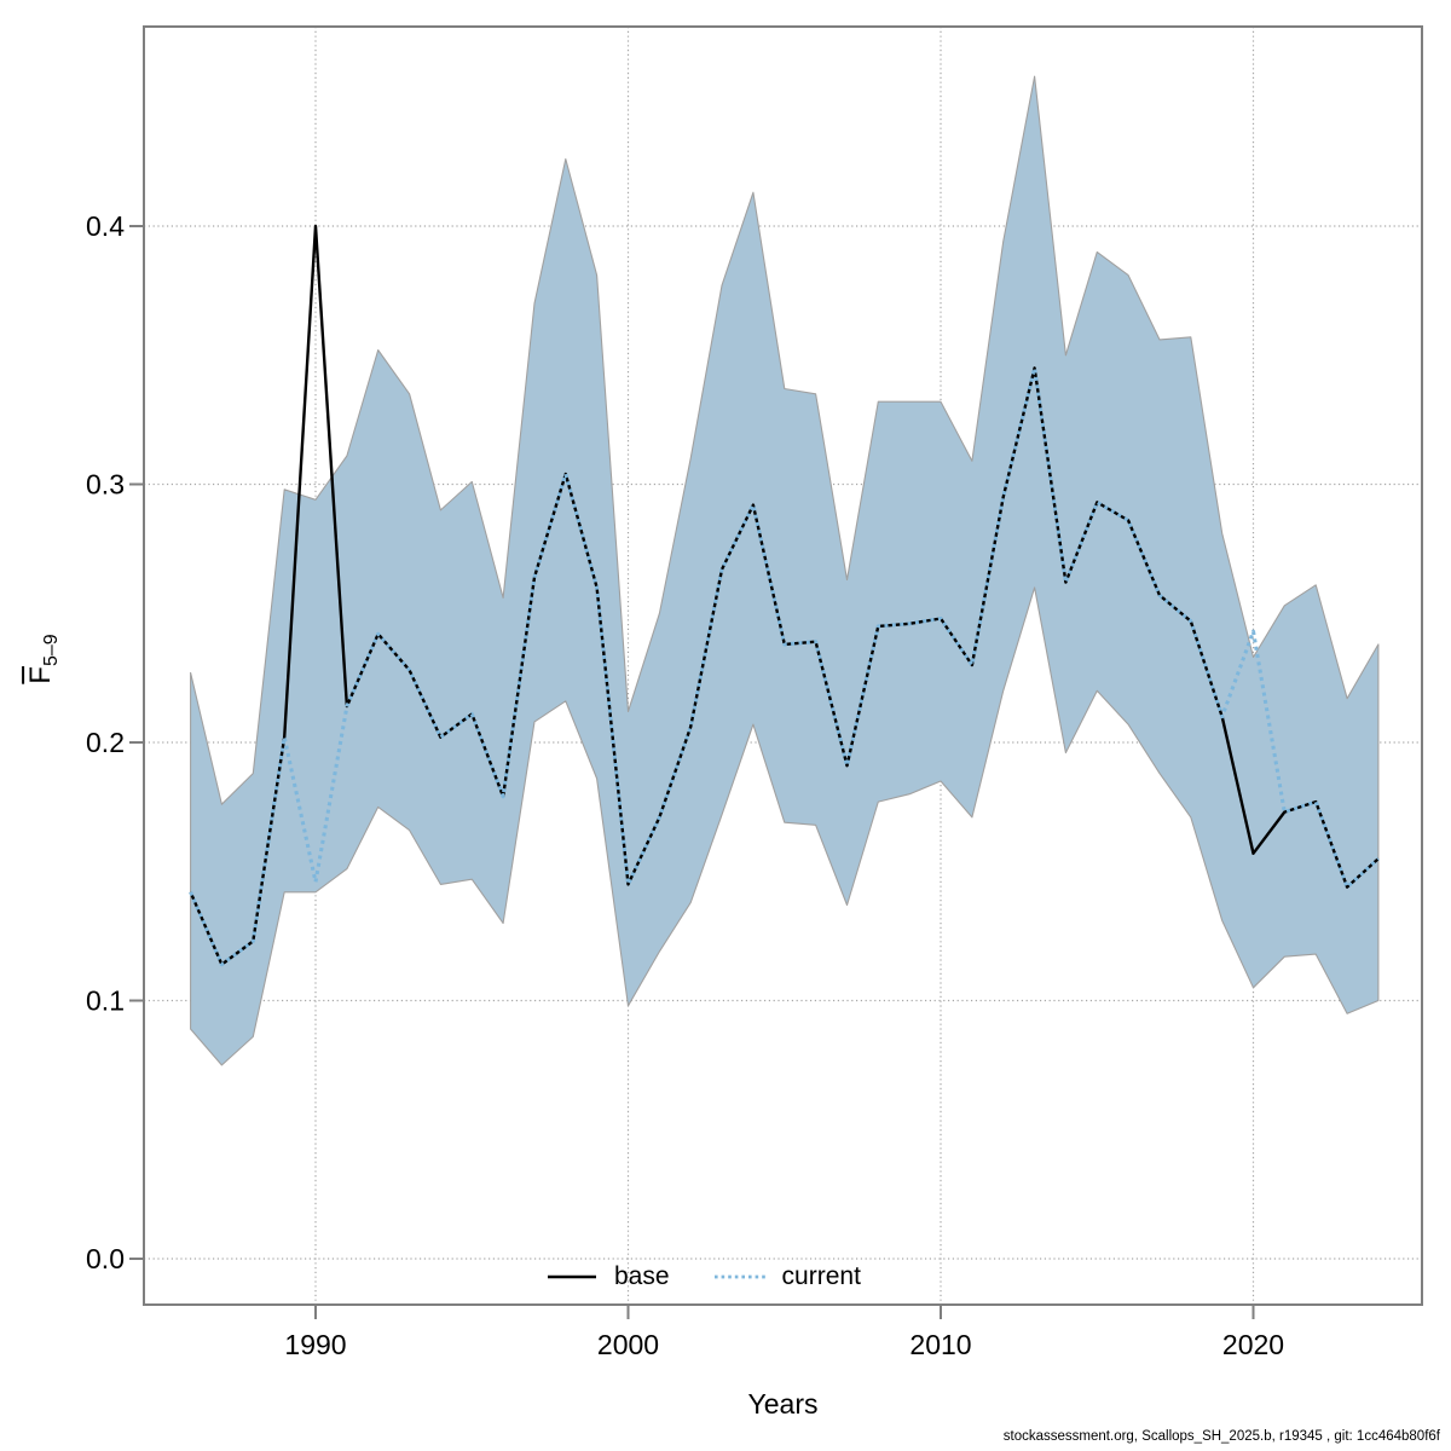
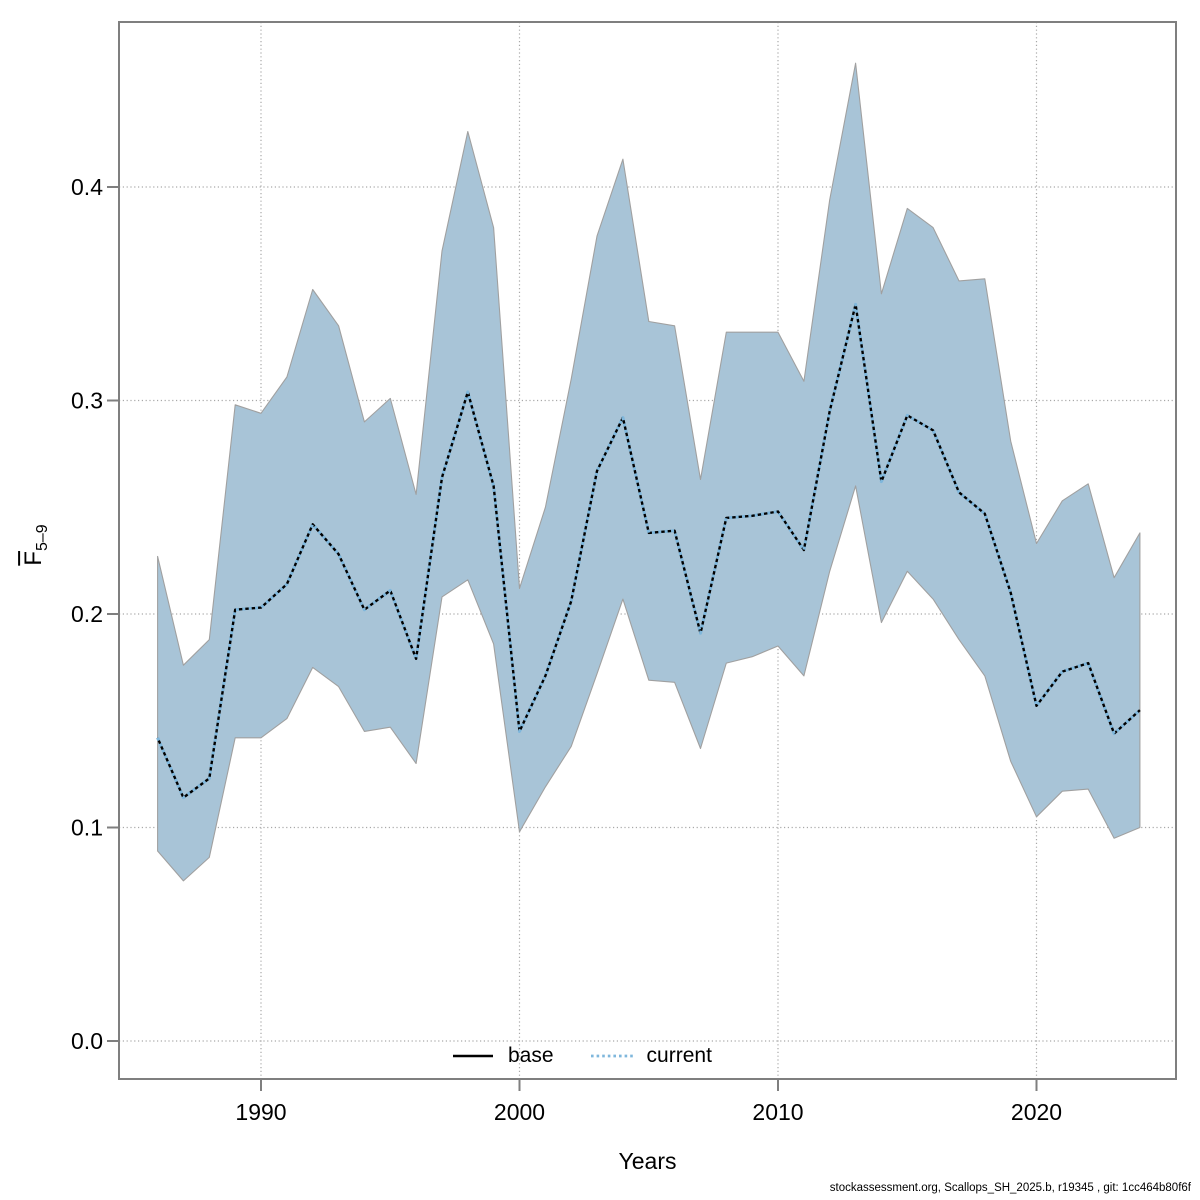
base/1990: 0.400 -> 0.203
current/1990: 0.146 -> 0.203
current/2020: 0.243 -> 0.157
